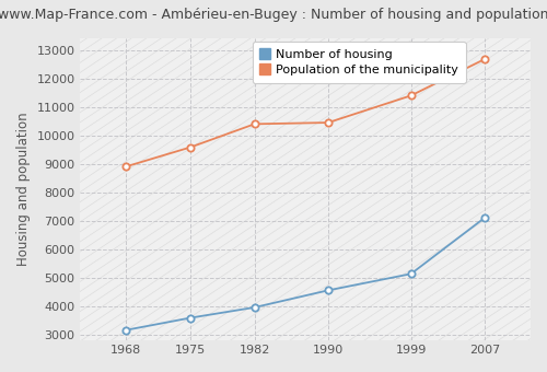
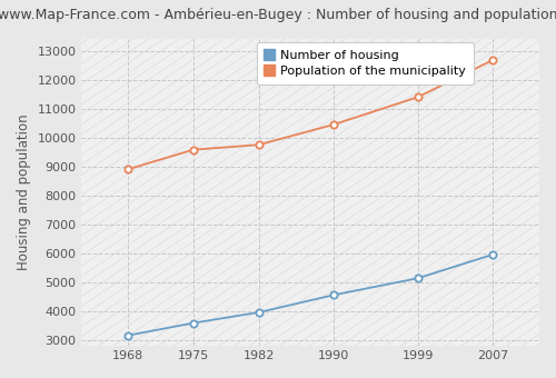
Population of the municipality/1982: 10400 -> 9750
Number of housing/2007: 7100 -> 5950
